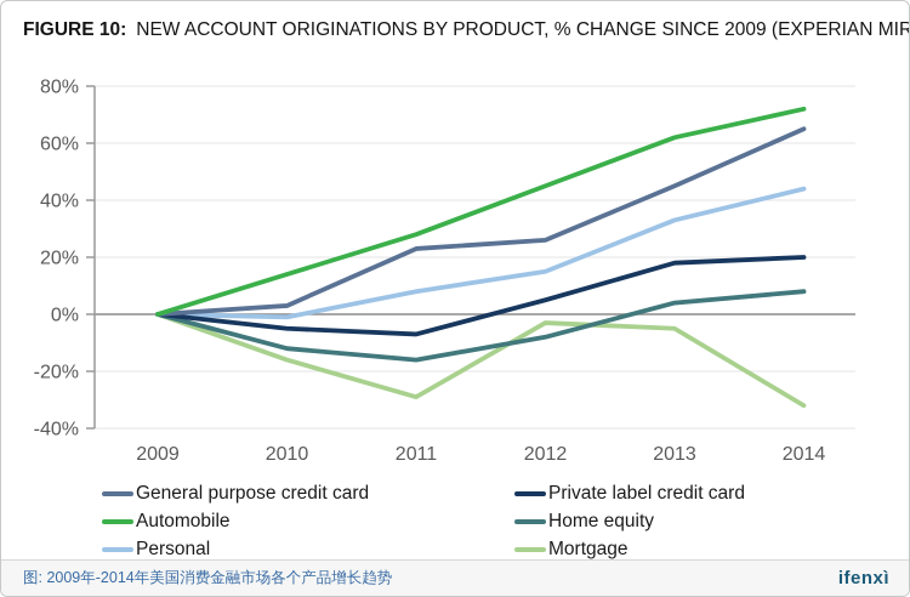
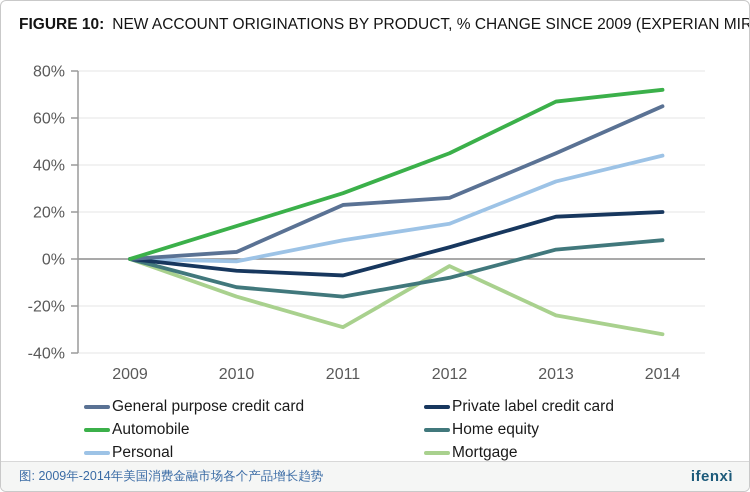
Automobile/2013: 62% -> 67%
Mortgage/2013: -5% -> -24%
